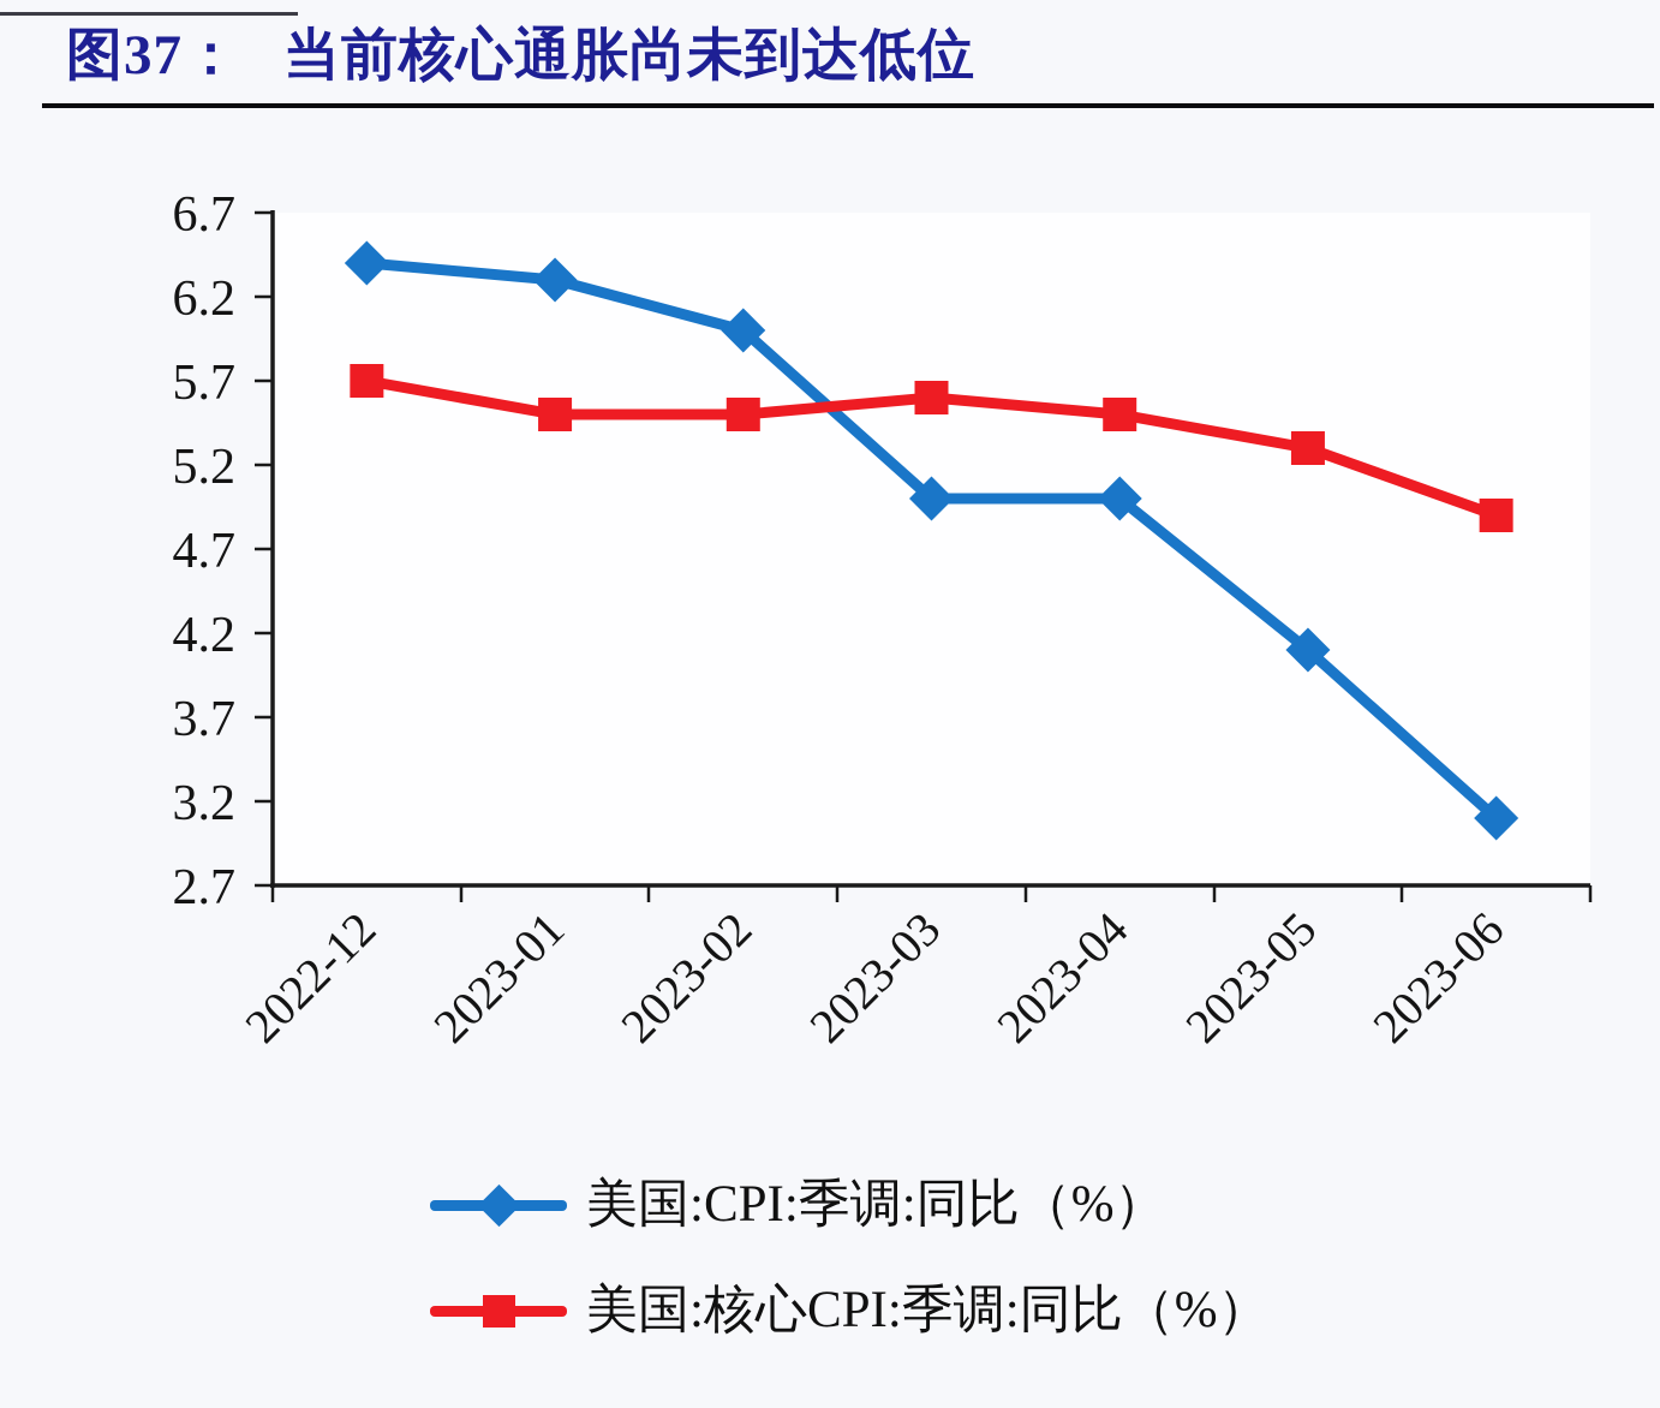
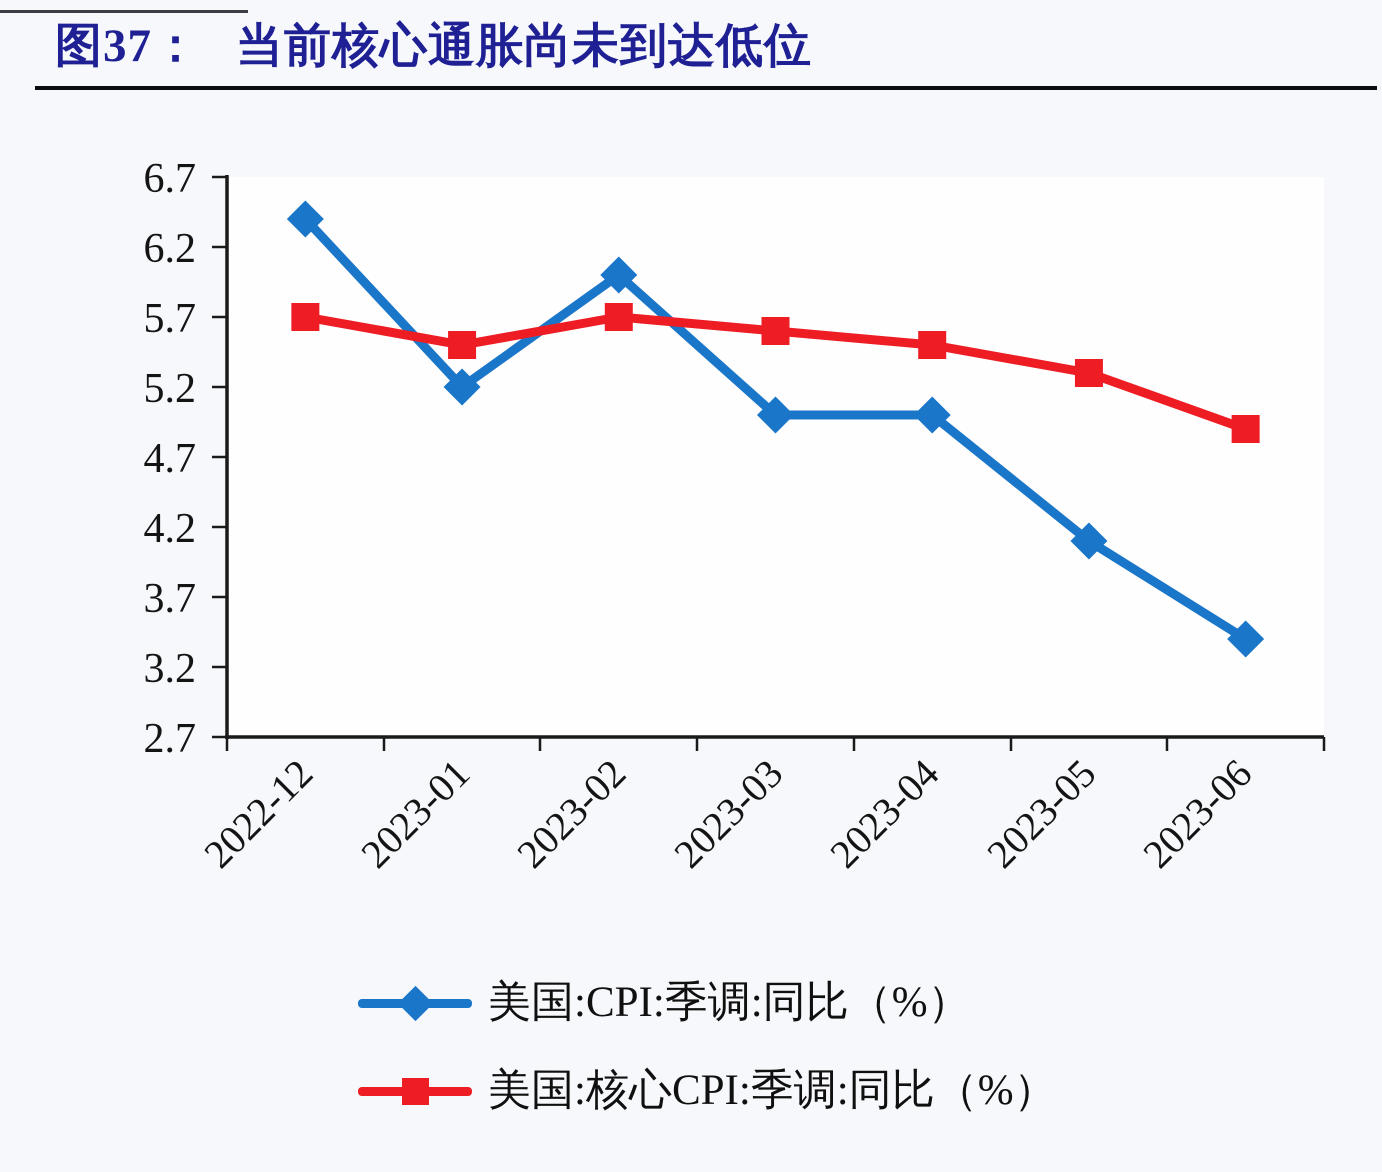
美国:CPI:季调:同比（%）/2023-01: 6.3 -> 5.2
美国:核心CPI:季调:同比（%）/2023-02: 5.5 -> 5.7
美国:CPI:季调:同比（%）/2023-06: 3.1 -> 3.4
